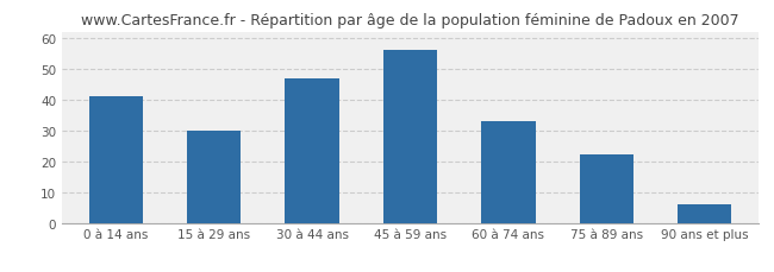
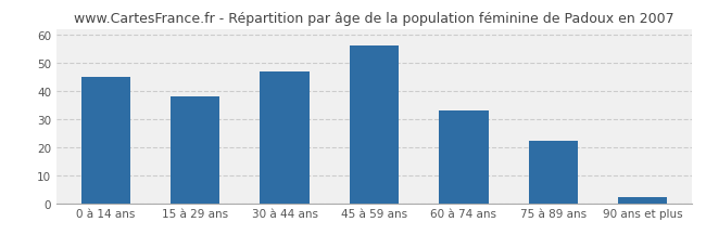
0 à 14 ans: 41 -> 45
15 à 29 ans: 30 -> 38
90 ans et plus: 6 -> 2
